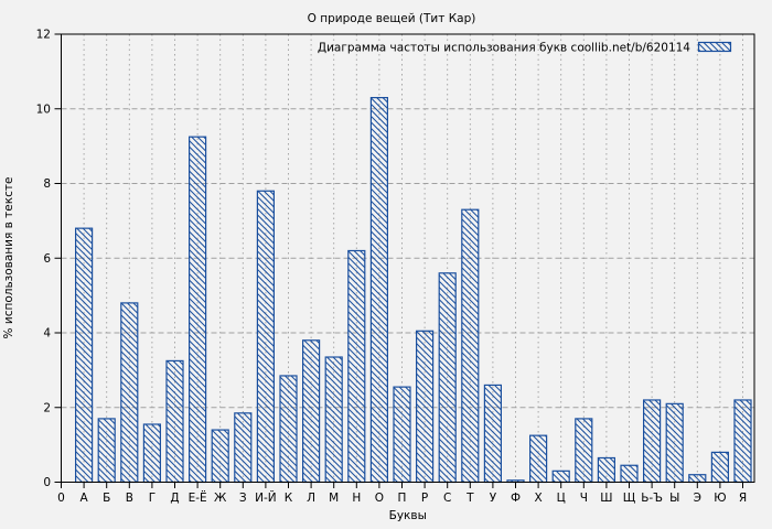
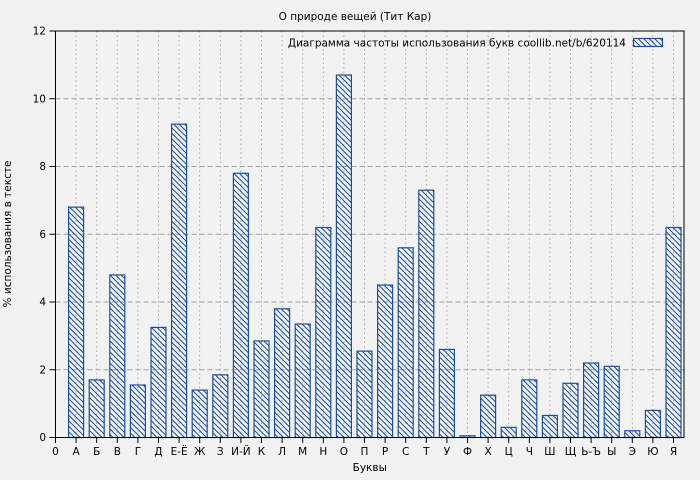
О: 10.3 -> 10.7
Р: 4.0 -> 4.5
Щ: 0.5 -> 1.6
Я: 2.2 -> 6.2
